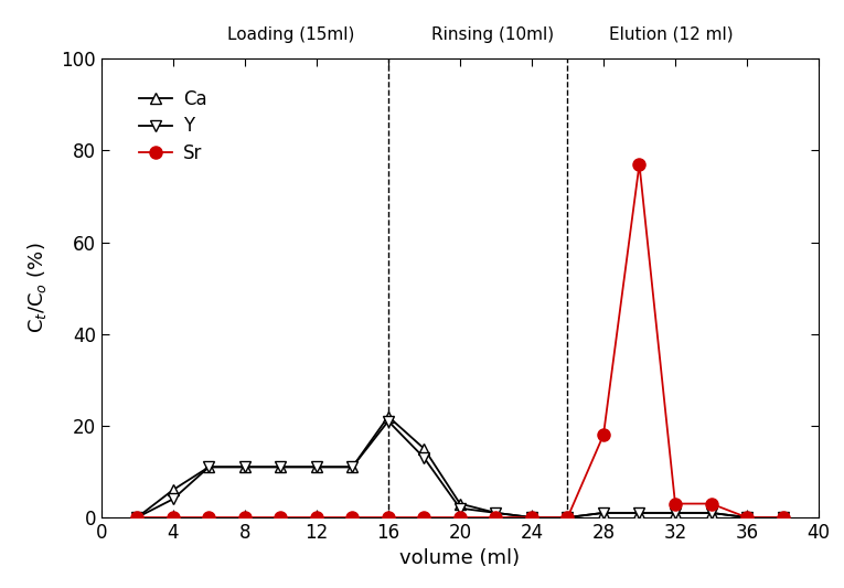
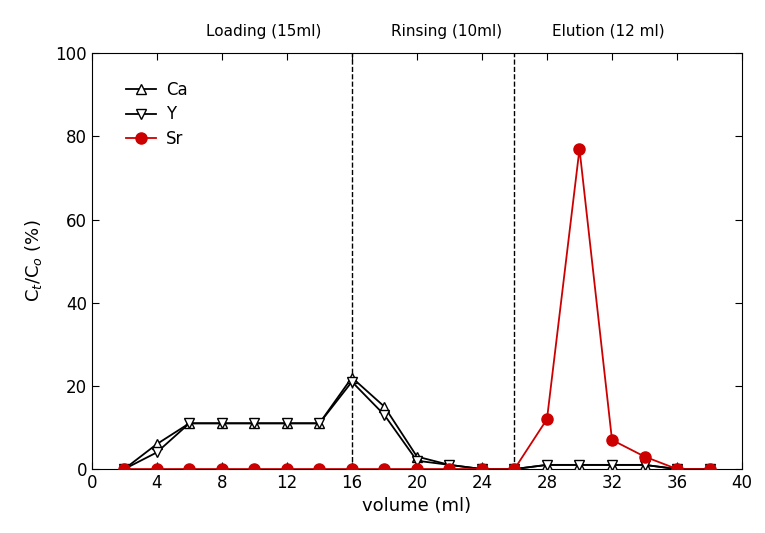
Sr/28: 18 -> 12
Sr/32: 3 -> 7
